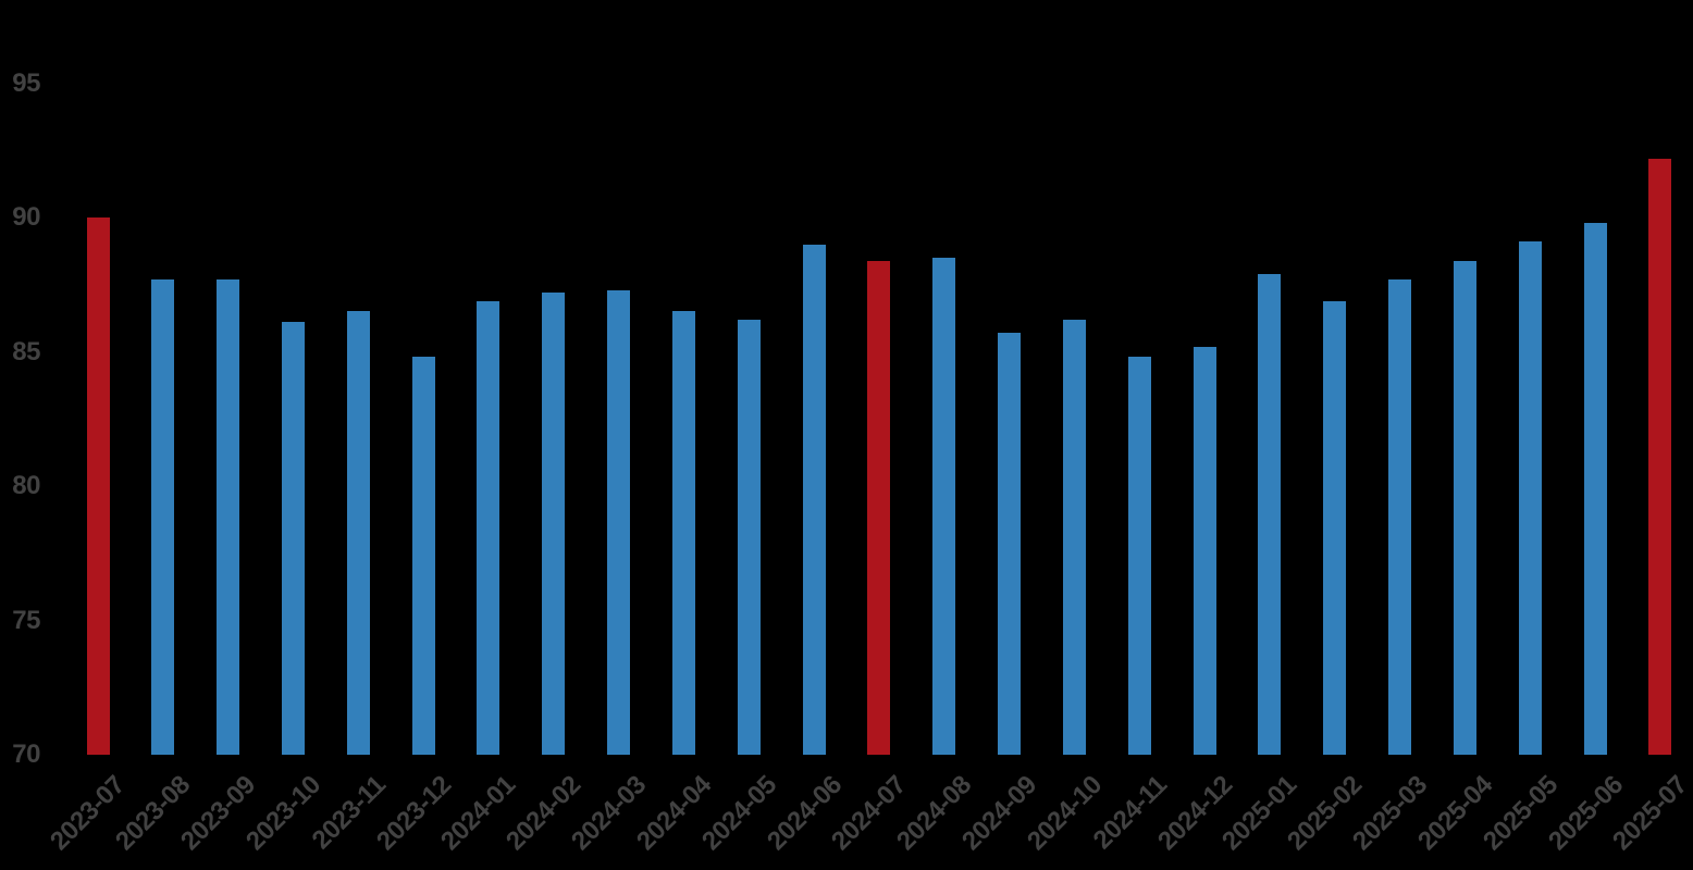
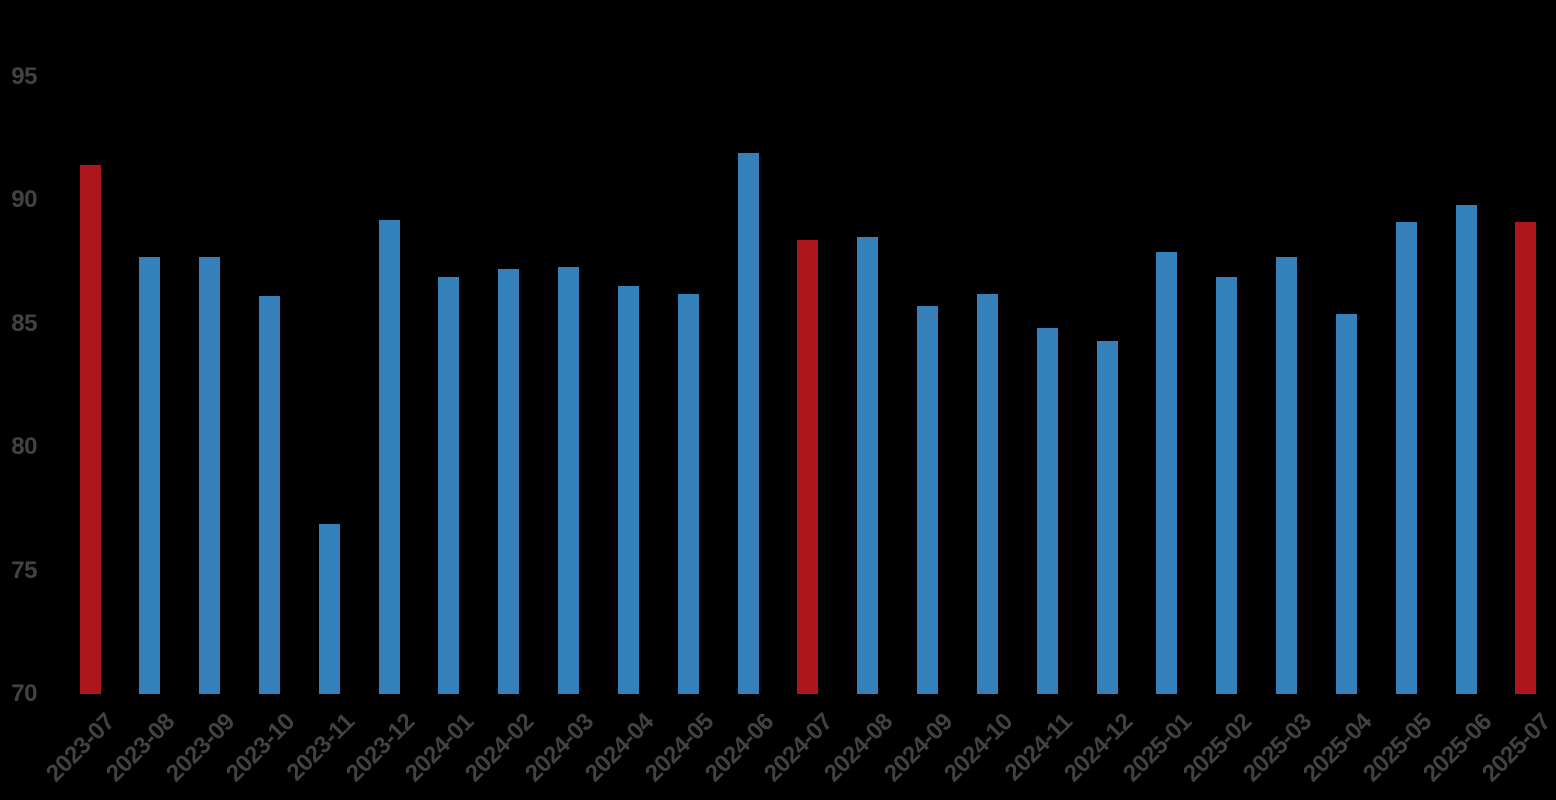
2023-07: 90.0 -> 91.4
2023-11: 86.5 -> 76.9
2023-12: 84.8 -> 89.2
2024-06: 89.0 -> 91.9
2024-12: 85.2 -> 84.3
2025-04: 88.4 -> 85.4
2025-07: 92.2 -> 89.1
